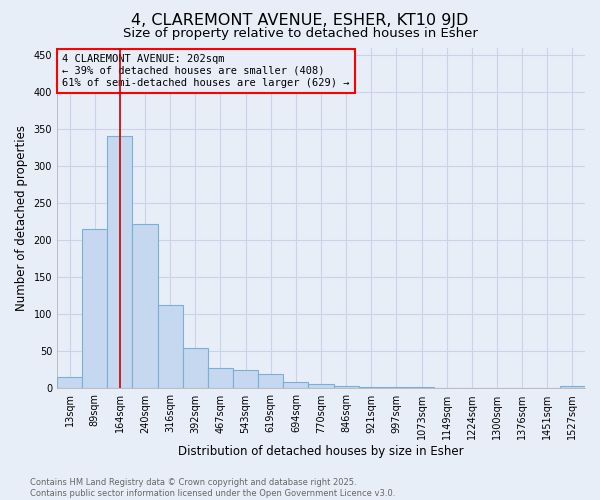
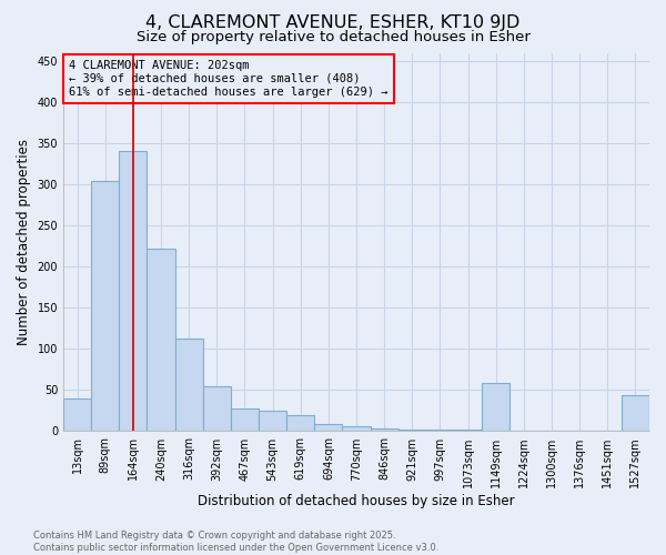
13sqm: 16 -> 40
89sqm: 215 -> 304
1149sqm: 1 -> 58
1527sqm: 3 -> 44
